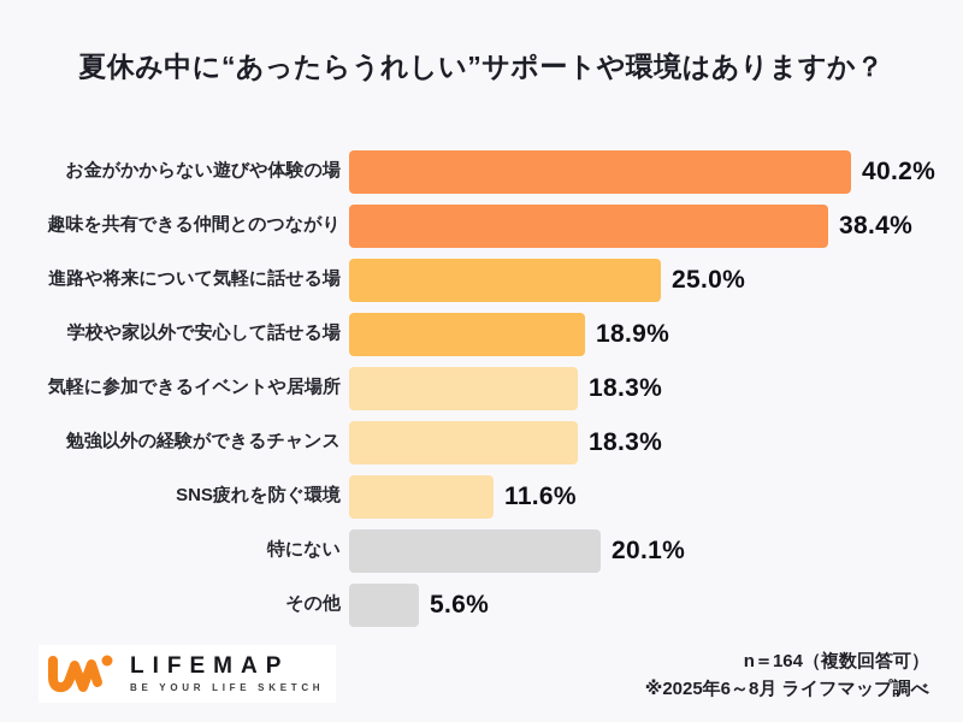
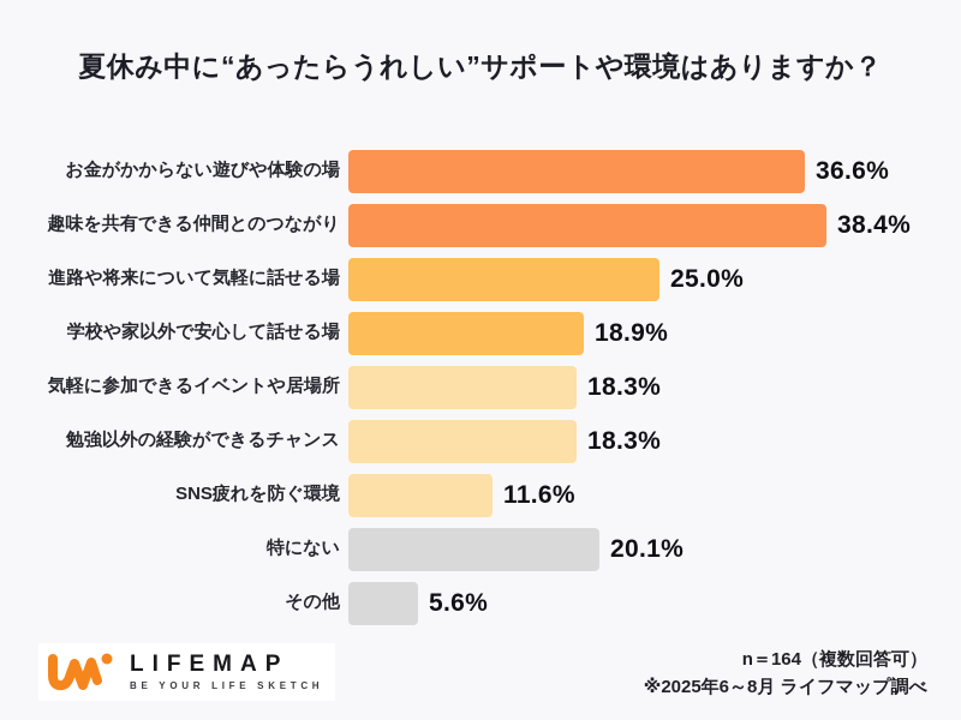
お金がかからない遊びや体験の場: 40.2% -> 36.6%
